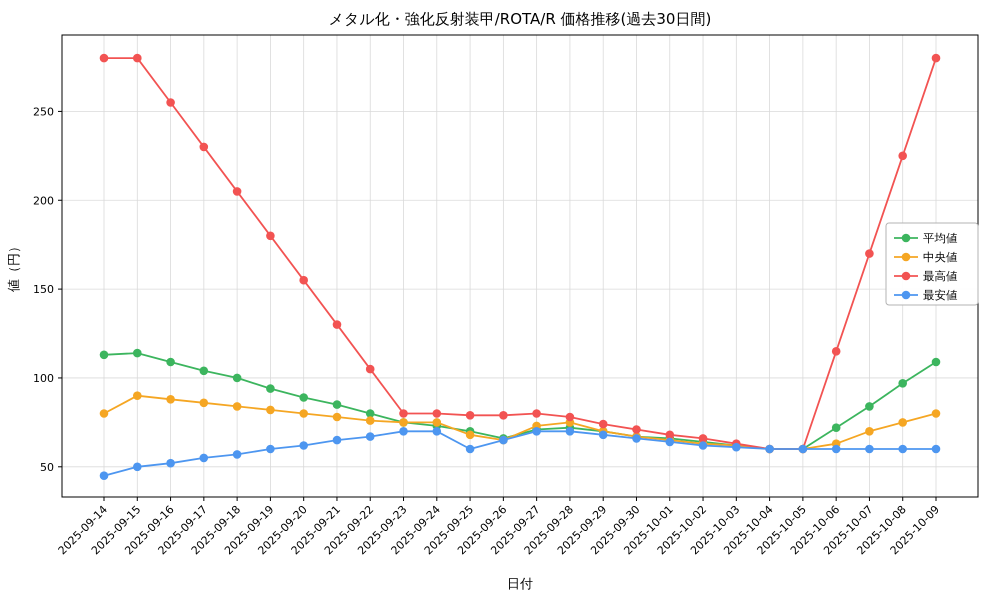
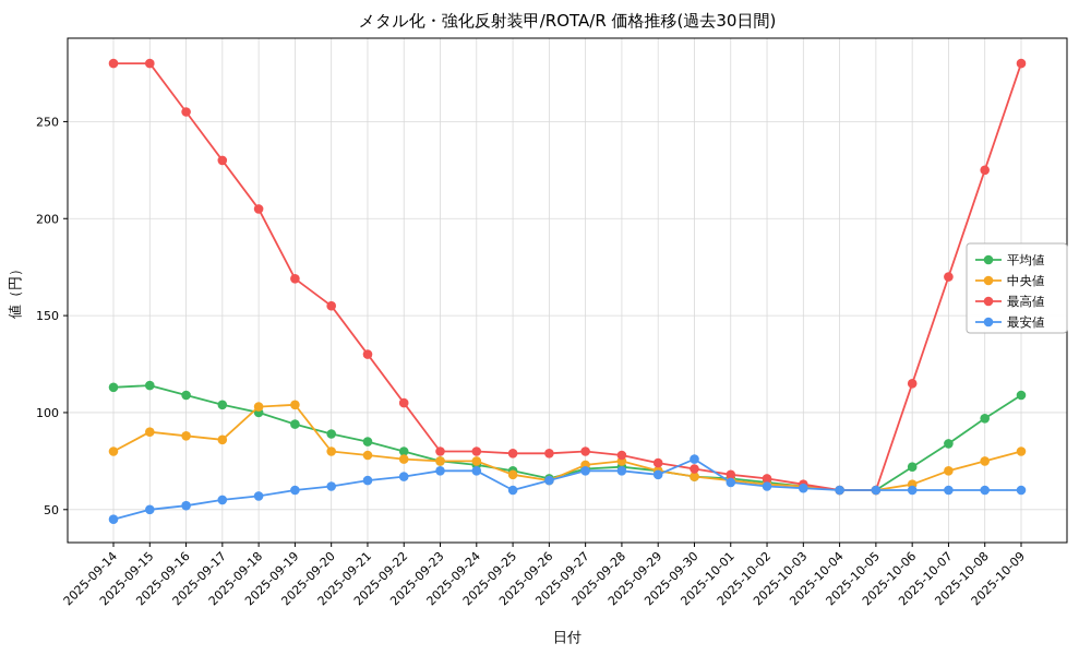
中央値/2025-09-18: 84 -> 103
中央値/2025-09-19: 82 -> 104
最高値/2025-09-19: 180 -> 169
最安値/2025-09-30: 66 -> 76
